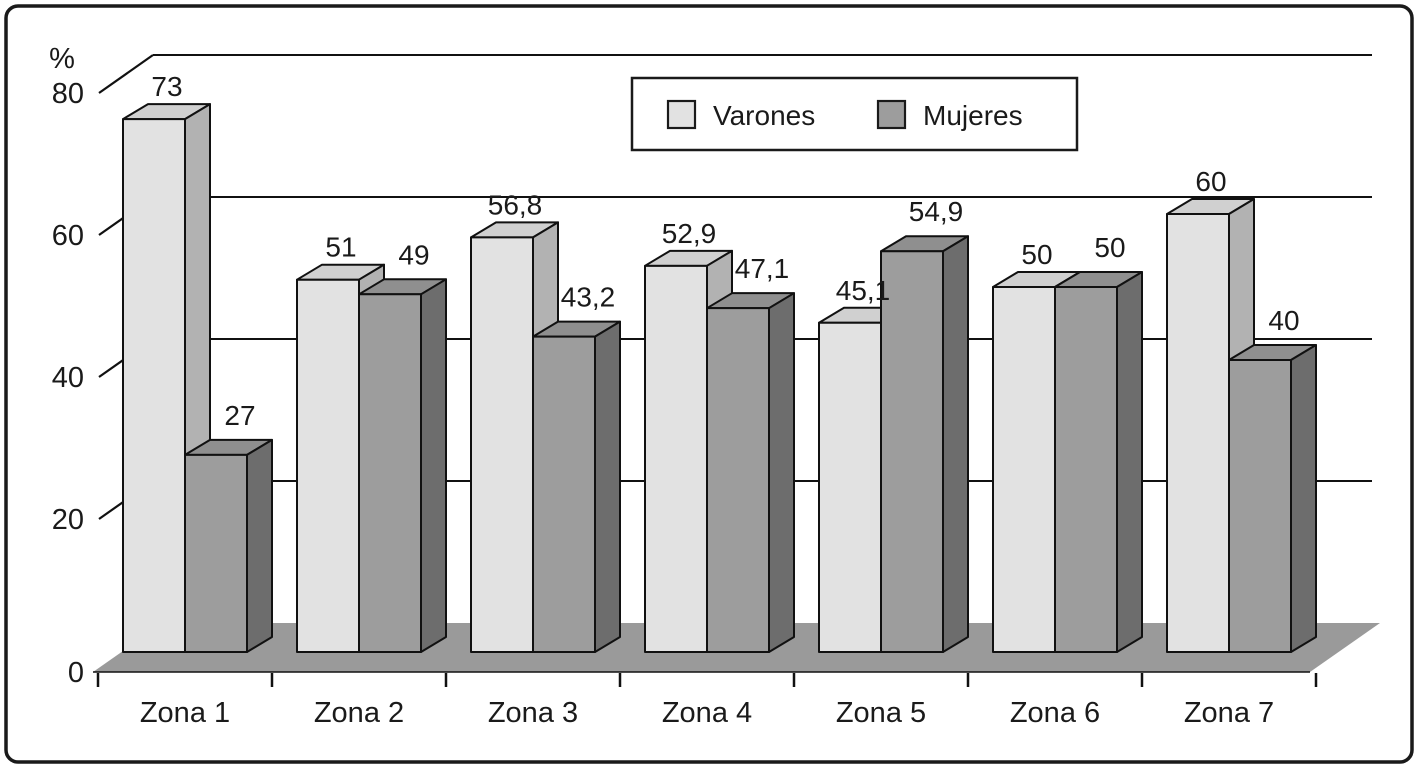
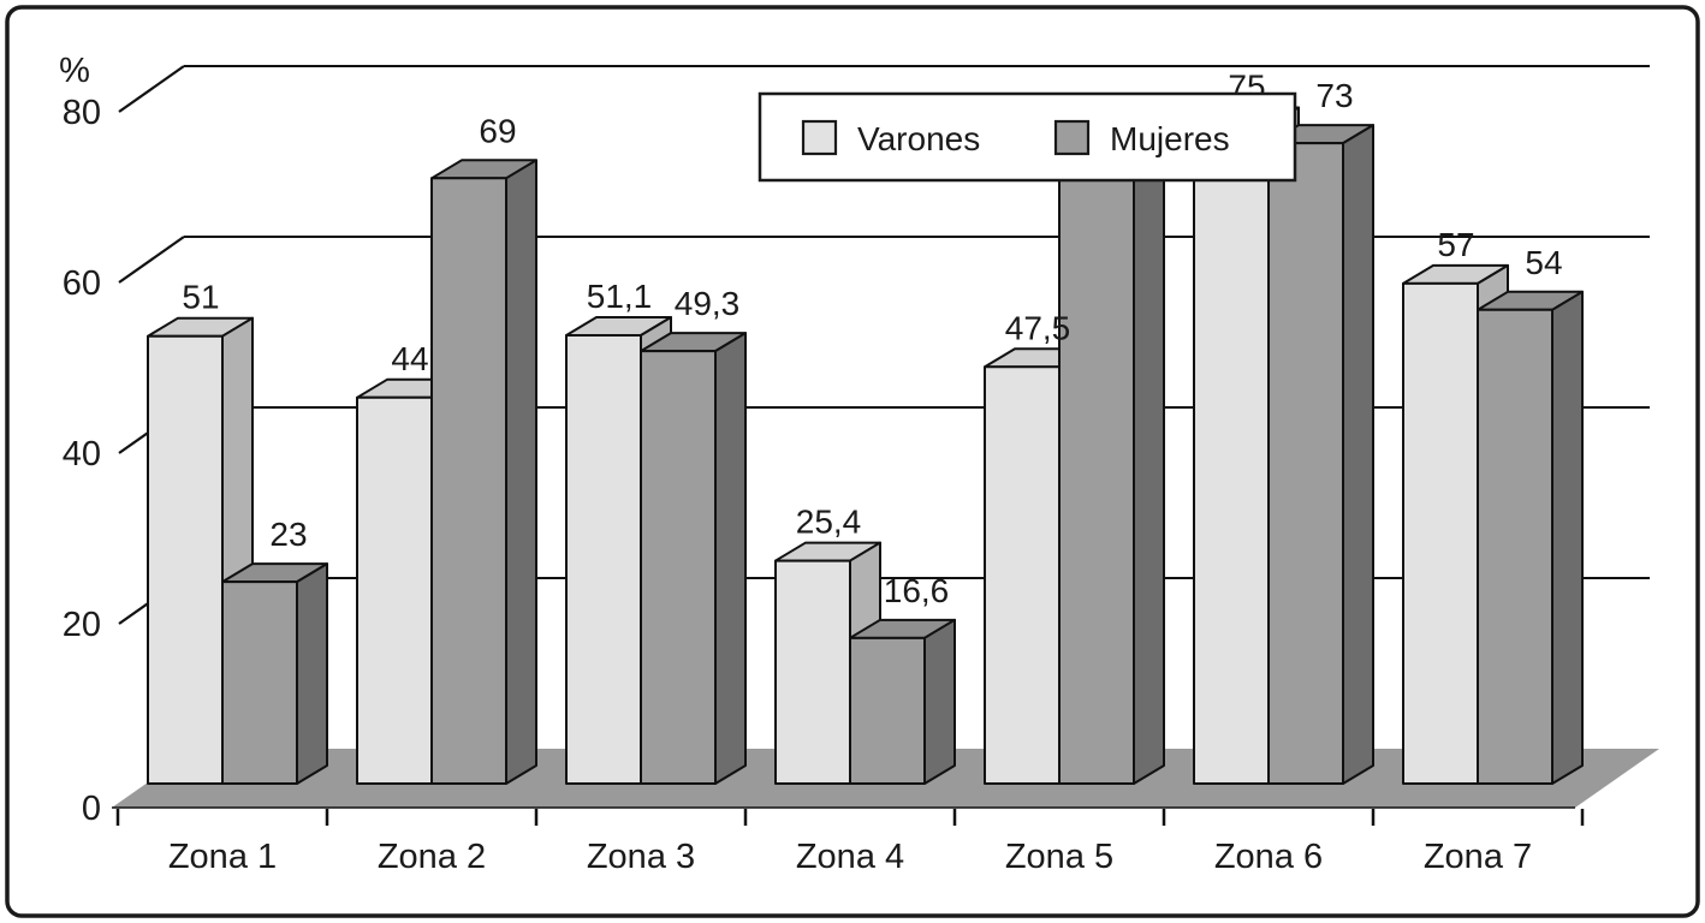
Varones/Zona 1: 73 -> 51
Mujeres/Zona 1: 27 -> 23
Varones/Zona 2: 51 -> 44
Mujeres/Zona 2: 49 -> 69
Varones/Zona 3: 56,8 -> 51,1
Mujeres/Zona 3: 43,2 -> 49,3
Varones/Zona 4: 52,9 -> 25,4
Mujeres/Zona 4: 47,1 -> 16,6
Varones/Zona 5: 45,1 -> 47,5
Mujeres/Zona 5: 54,9 -> 71,2
Varones/Zona 6: 50 -> 75
Mujeres/Zona 6: 50 -> 73
Varones/Zona 7: 60 -> 57
Mujeres/Zona 7: 40 -> 54
